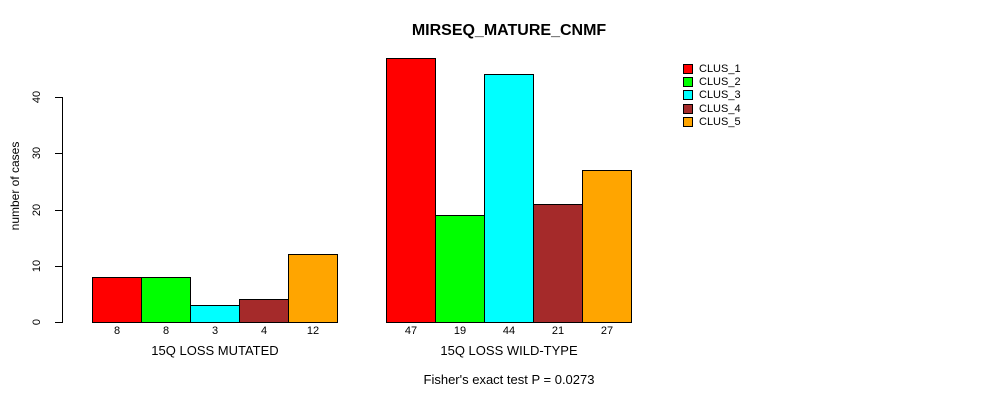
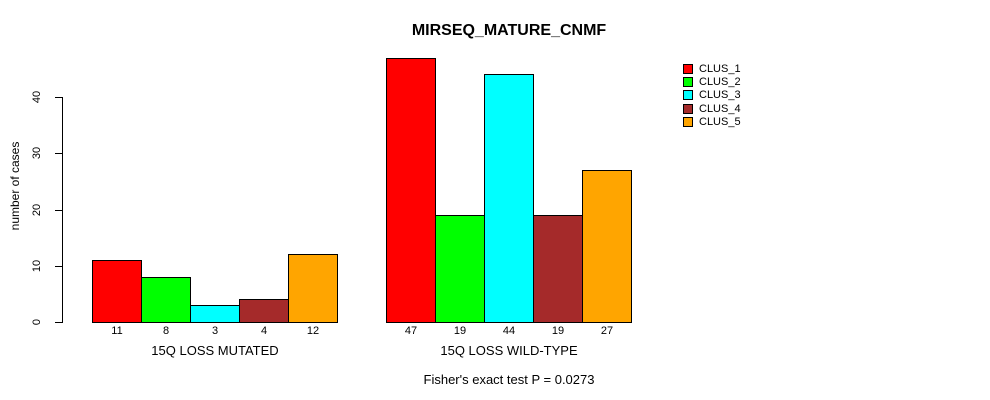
CLUS_1/15Q LOSS MUTATED: 8 -> 11
CLUS_4/15Q LOSS WILD-TYPE: 21 -> 19
